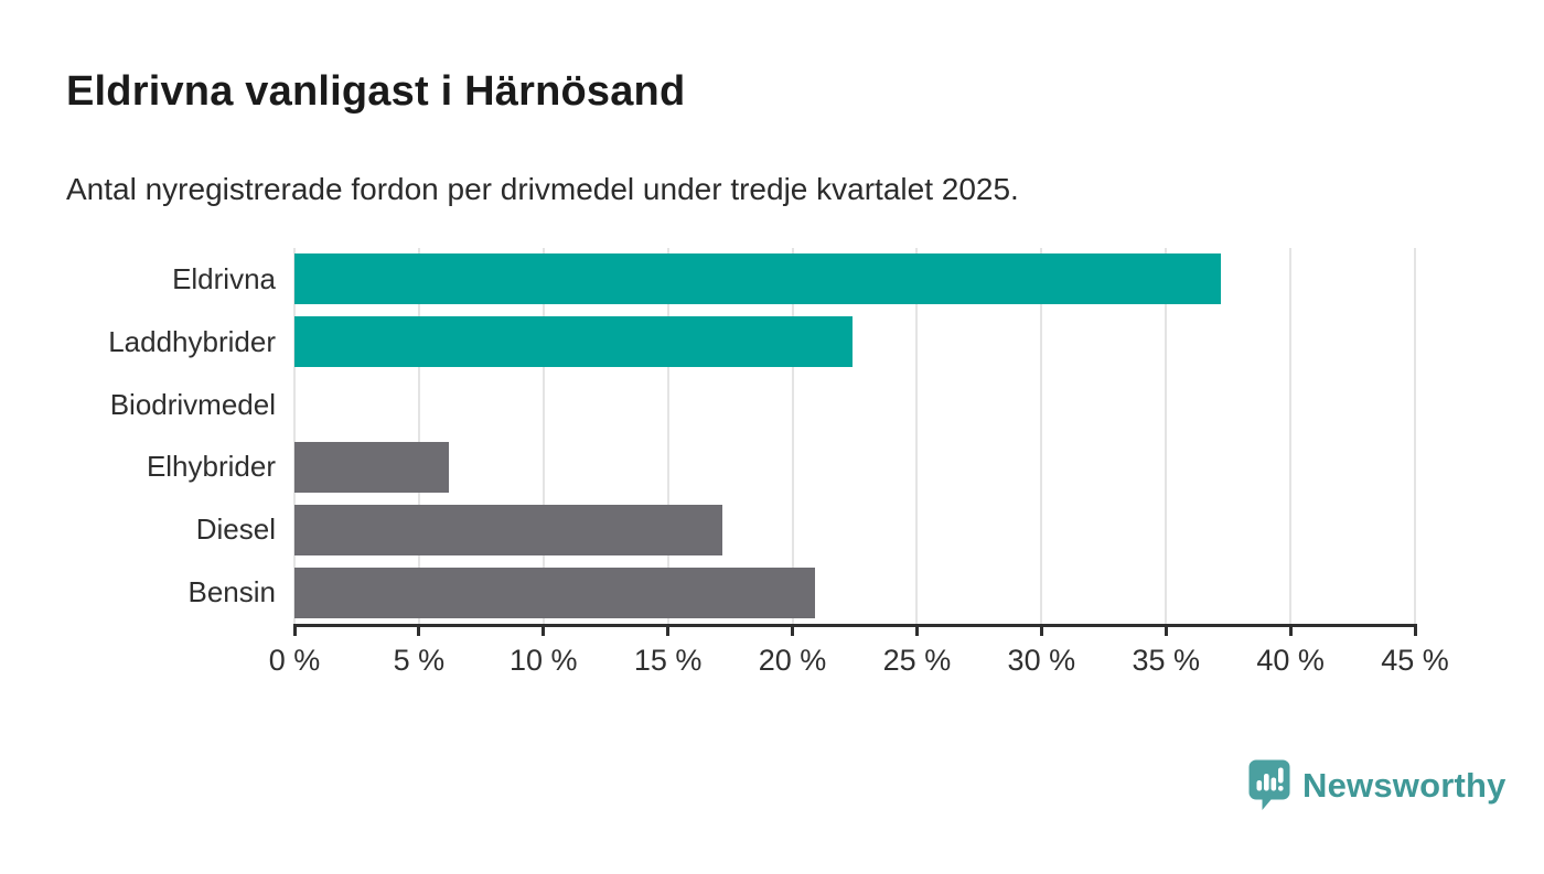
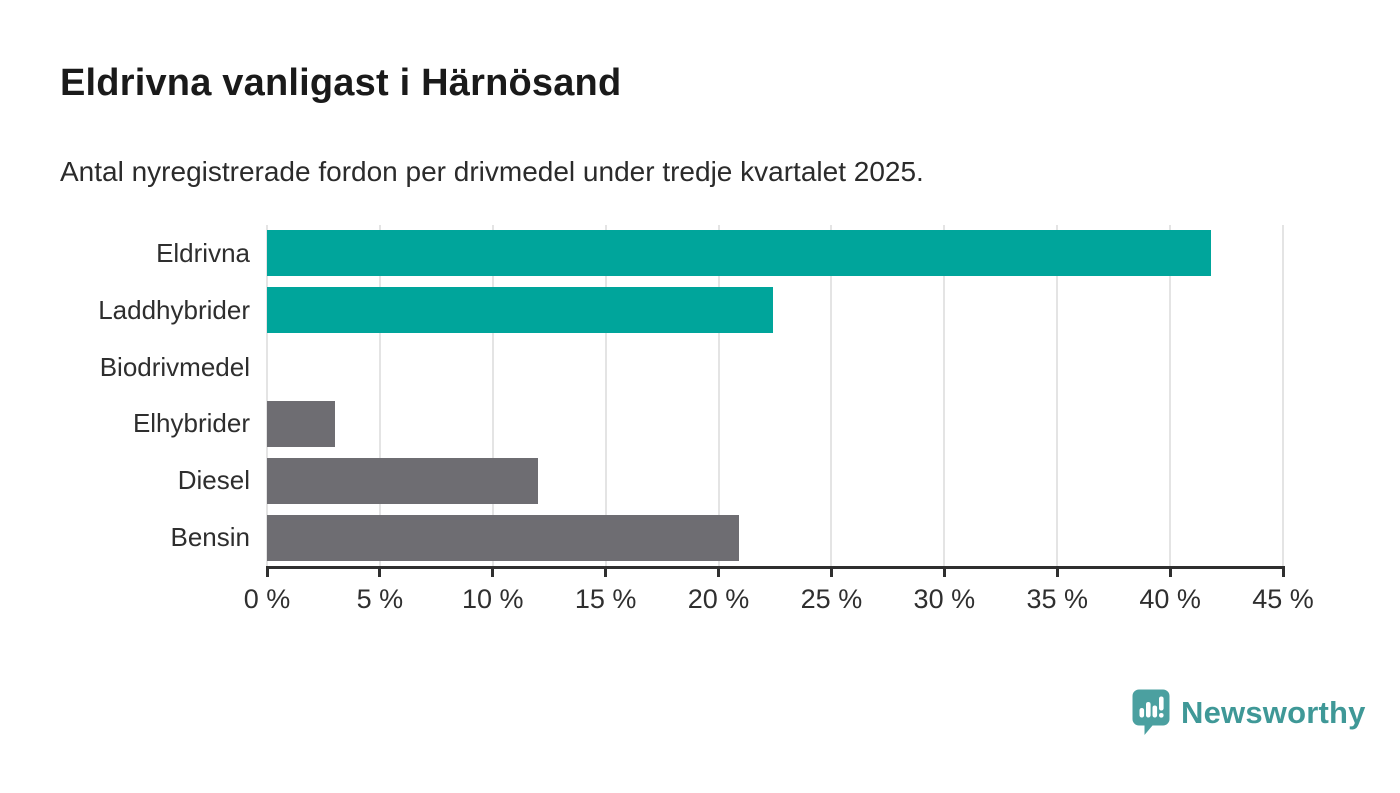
Eldrivna: 37.2% -> 41.8%
Elhybrider: 6.2% -> 3.0%
Diesel: 17.2% -> 12.0%
